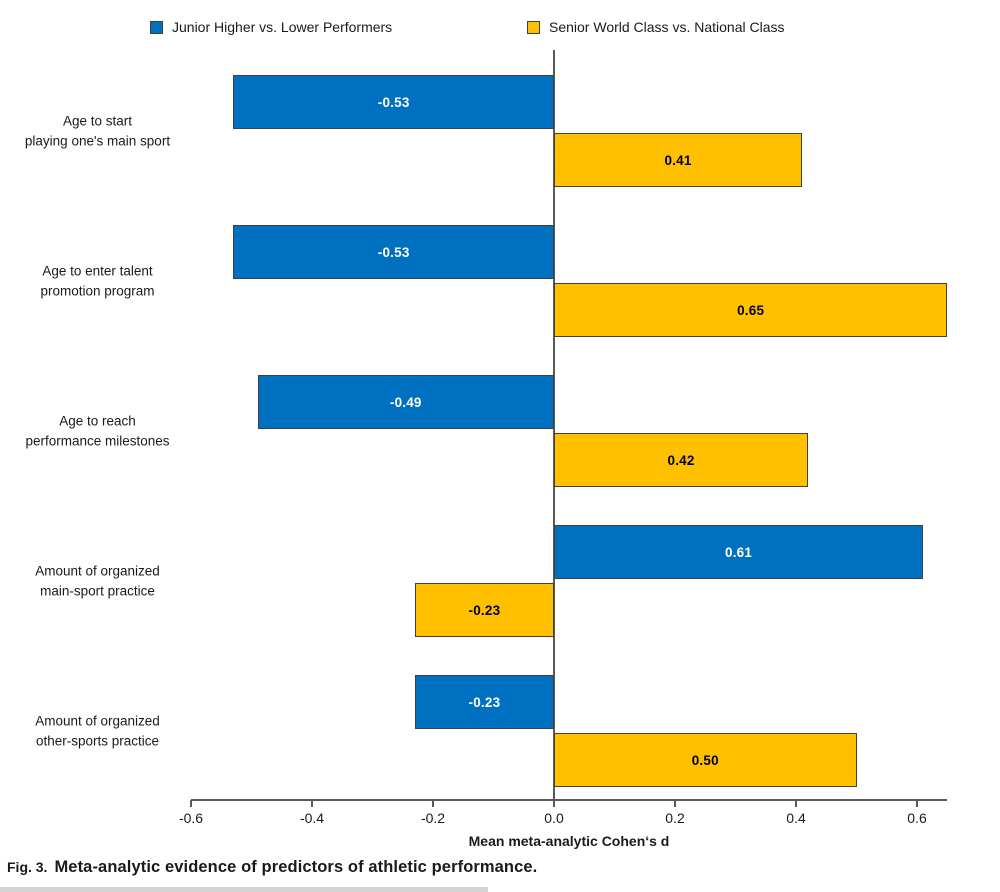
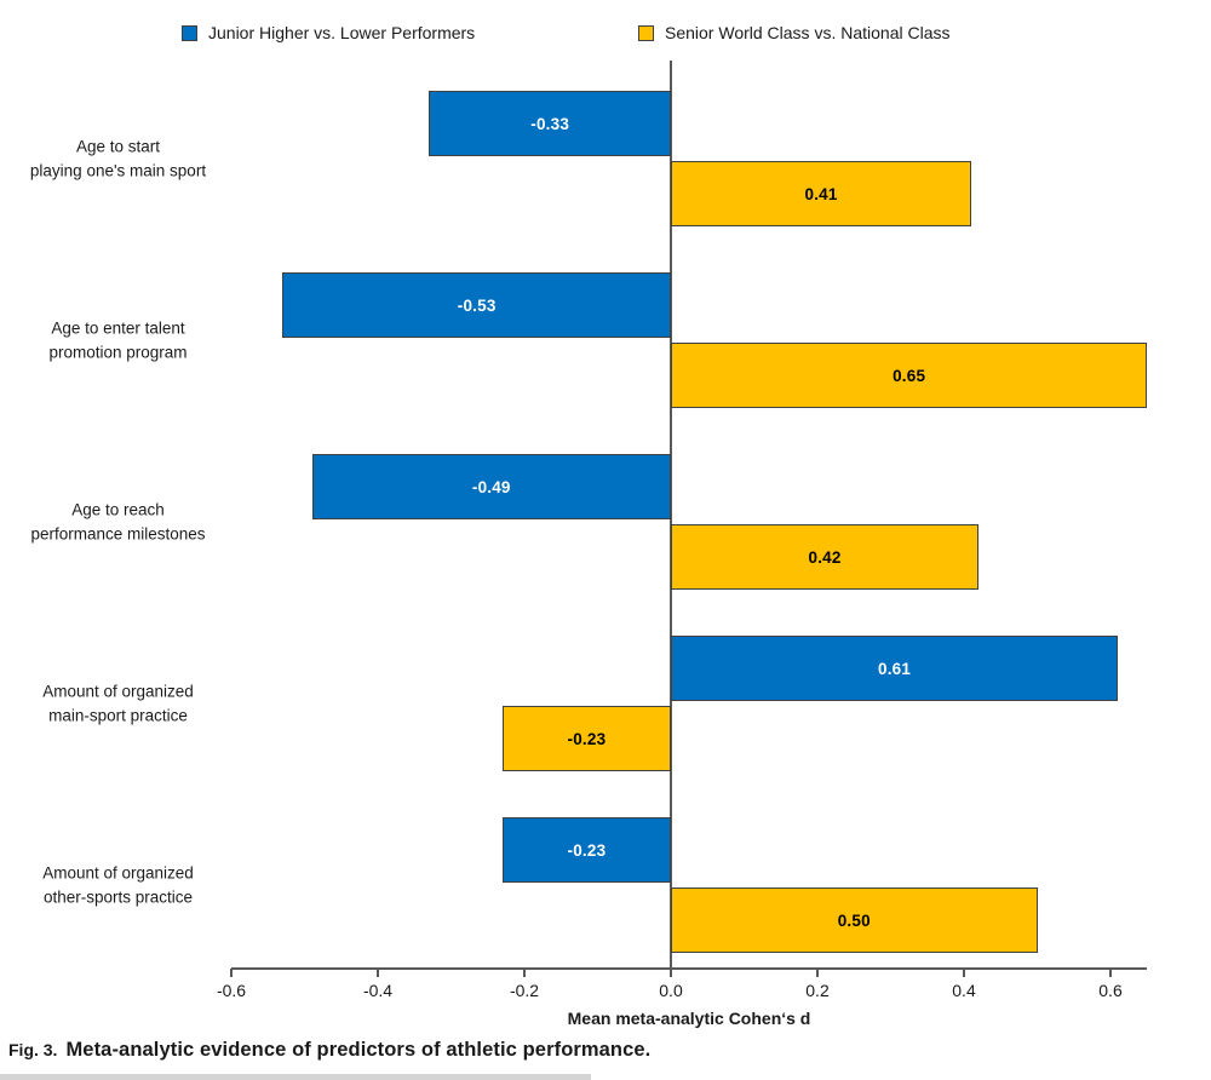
Junior Higher vs. Lower Performers/Age to start playing one's main sport: -0.53 -> -0.33
